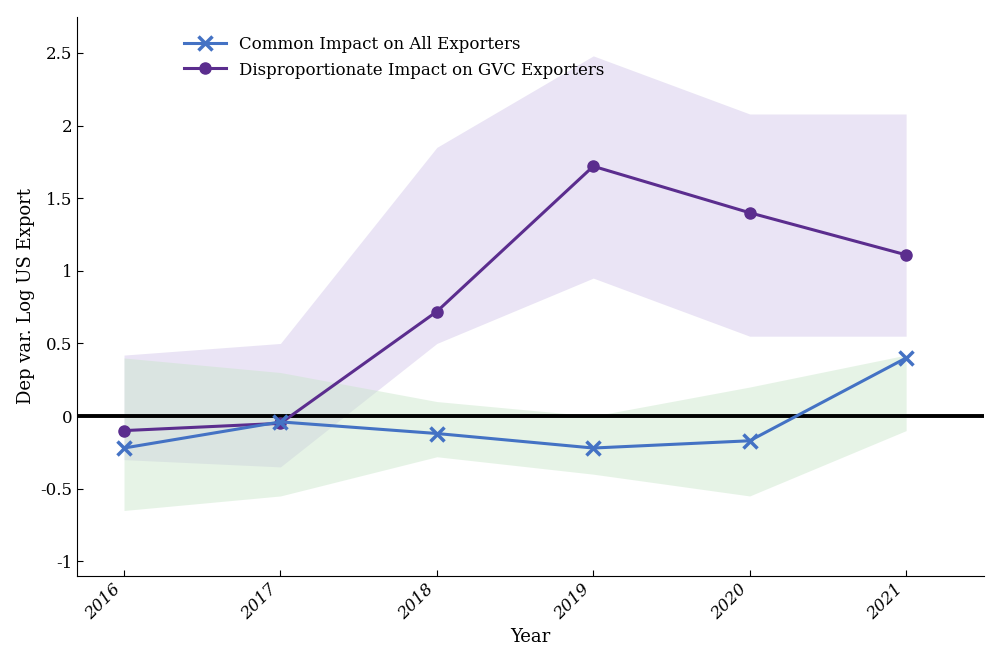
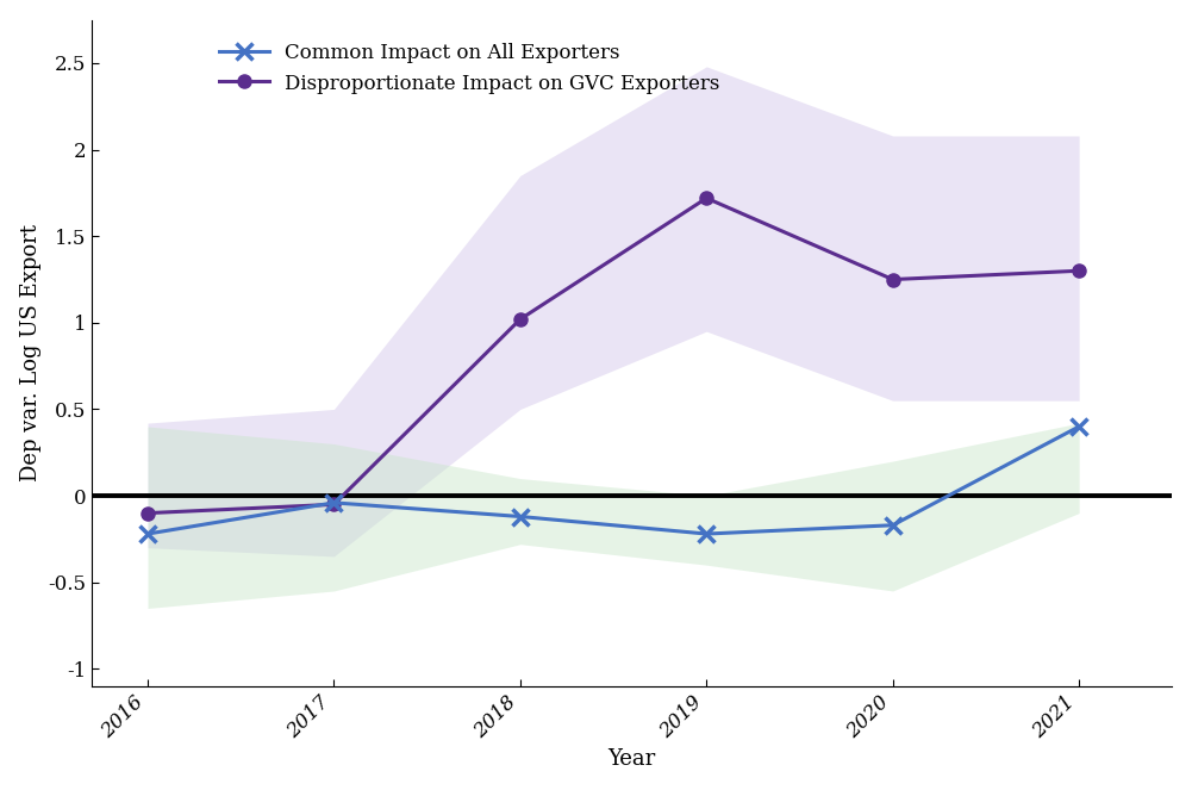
Disproportionate Impact on GVC Exporters/2018: 0.72 -> 1.02
Disproportionate Impact on GVC Exporters/2020: 1.40 -> 1.25
Disproportionate Impact on GVC Exporters/2021: 1.11 -> 1.30
